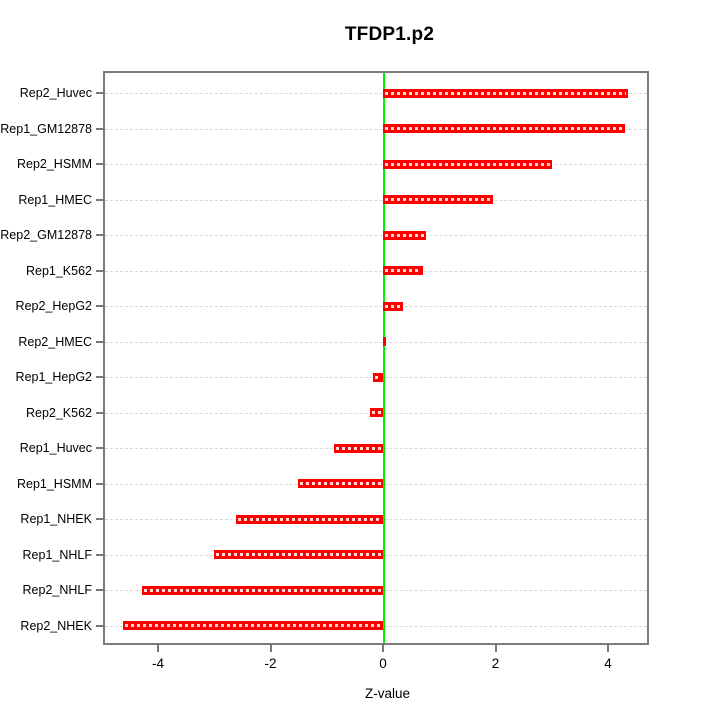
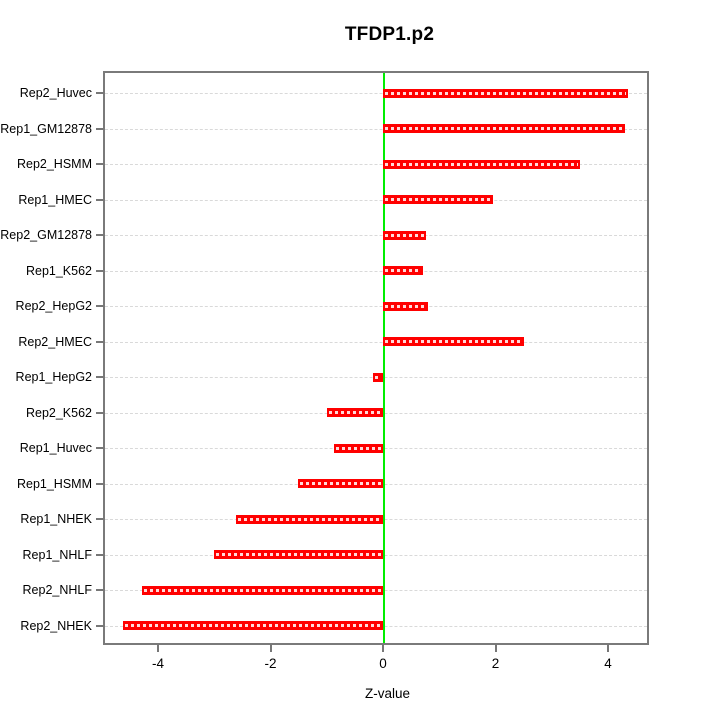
Rep2_HSMM: 3.0 -> 3.5
Rep2_HepG2: 0.3 -> 0.8
Rep2_HMEC: 0.1 -> 2.5
Rep2_K562: -0.2 -> -1.0
